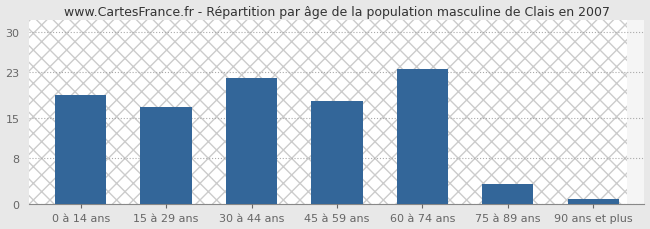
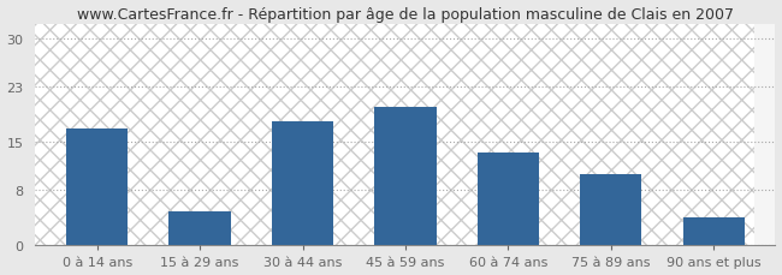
0 à 14 ans: 19.0 -> 17.0
15 à 29 ans: 17.0 -> 5.0
30 à 44 ans: 22.0 -> 18.0
45 à 59 ans: 18.0 -> 20.0
60 à 74 ans: 23.5 -> 13.4
75 à 89 ans: 3.5 -> 10.4
90 ans et plus: 1.0 -> 4.0
